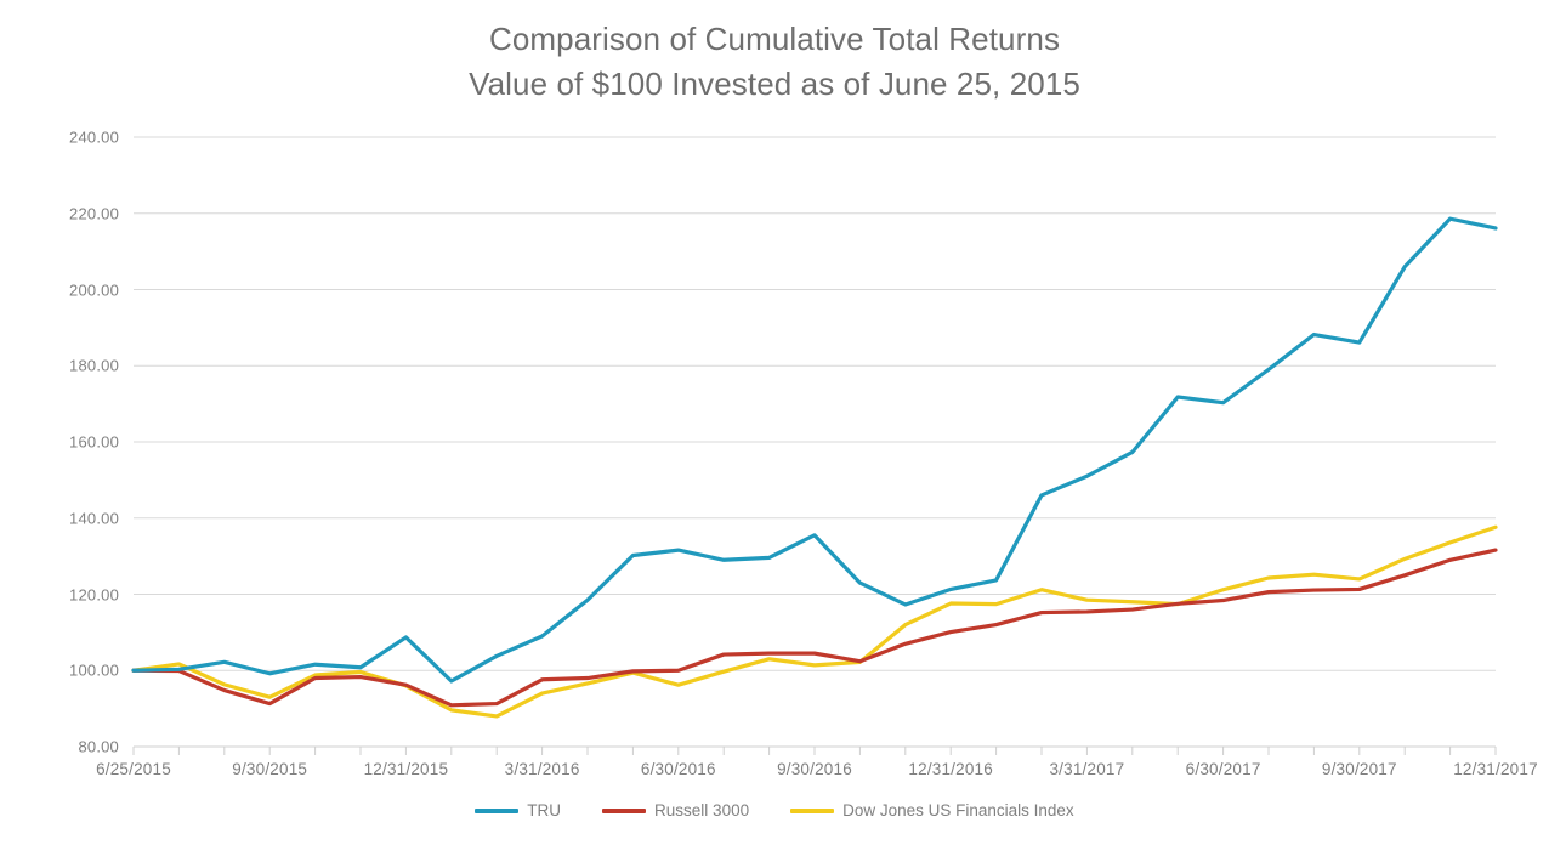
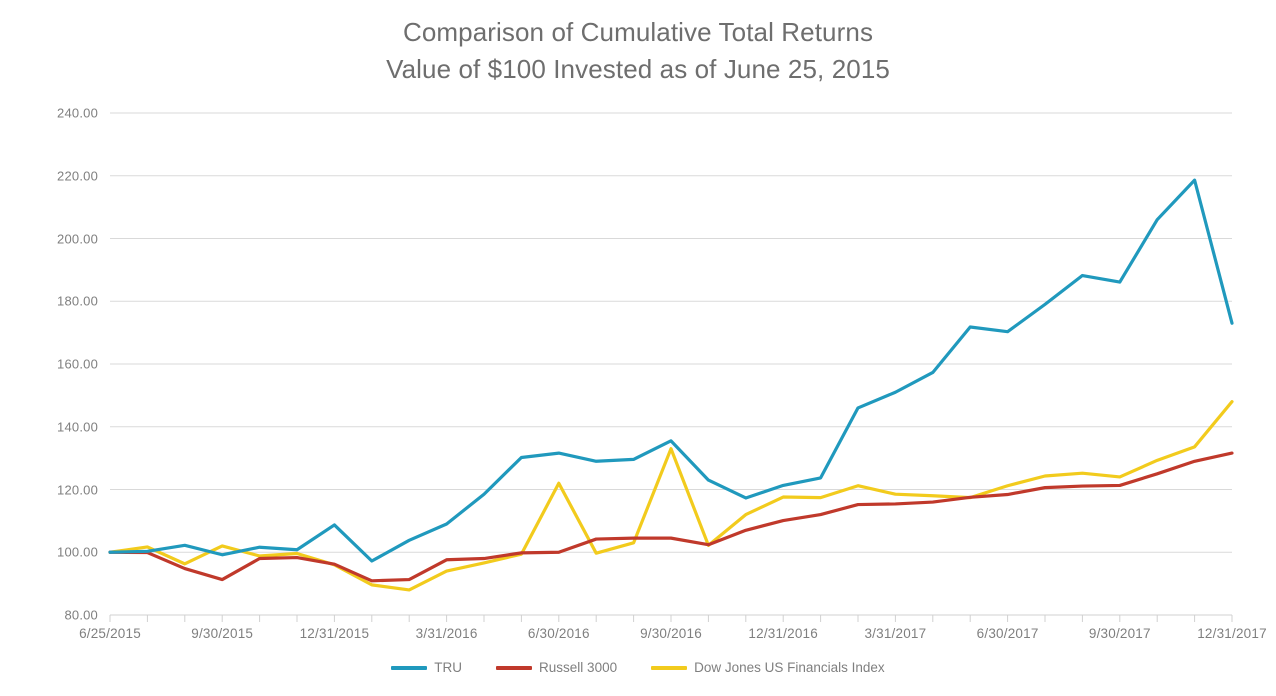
Dow Jones US Financials Index/9/30/2015: 93 -> 102
Dow Jones US Financials Index/6/30/2016: 96 -> 122
Dow Jones US Financials Index/9/30/2016: 101 -> 133
TRU/12/31/2017: 216 -> 173
Dow Jones US Financials Index/12/31/2017: 138 -> 148
